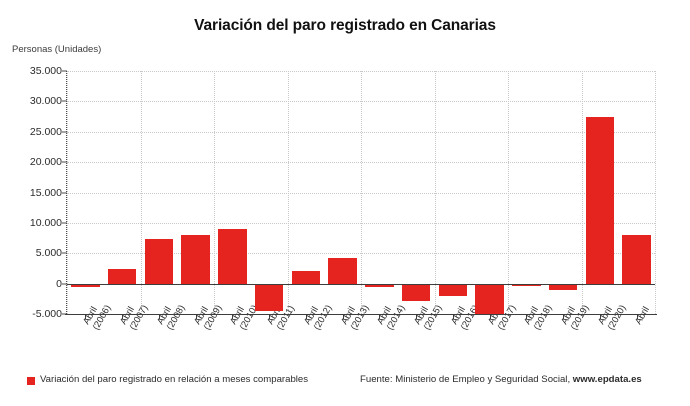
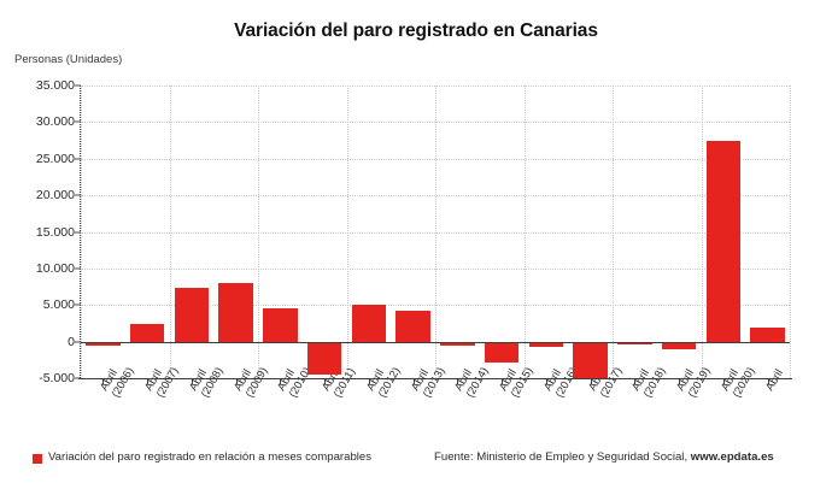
Abril (2010): 9000 -> 4000
Abril (2012): 2000 -> 5000
Abril (2016): -2000 -> -1000
Abril: 8000 -> 2000
